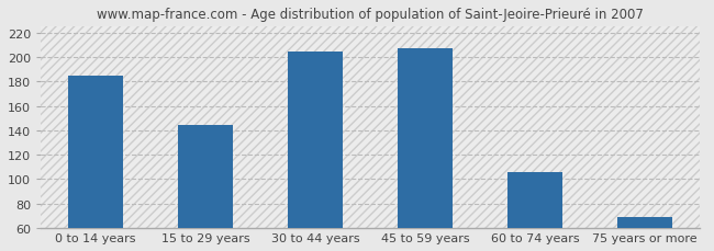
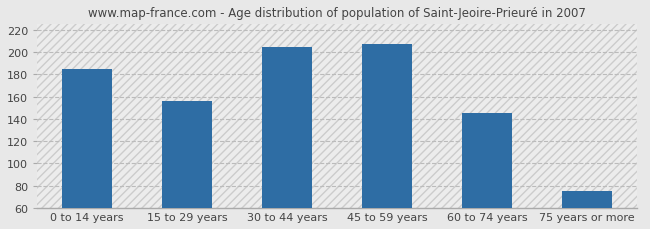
15 to 29 years: 144 -> 156
60 to 74 years: 106 -> 145
75 years or more: 69 -> 75
